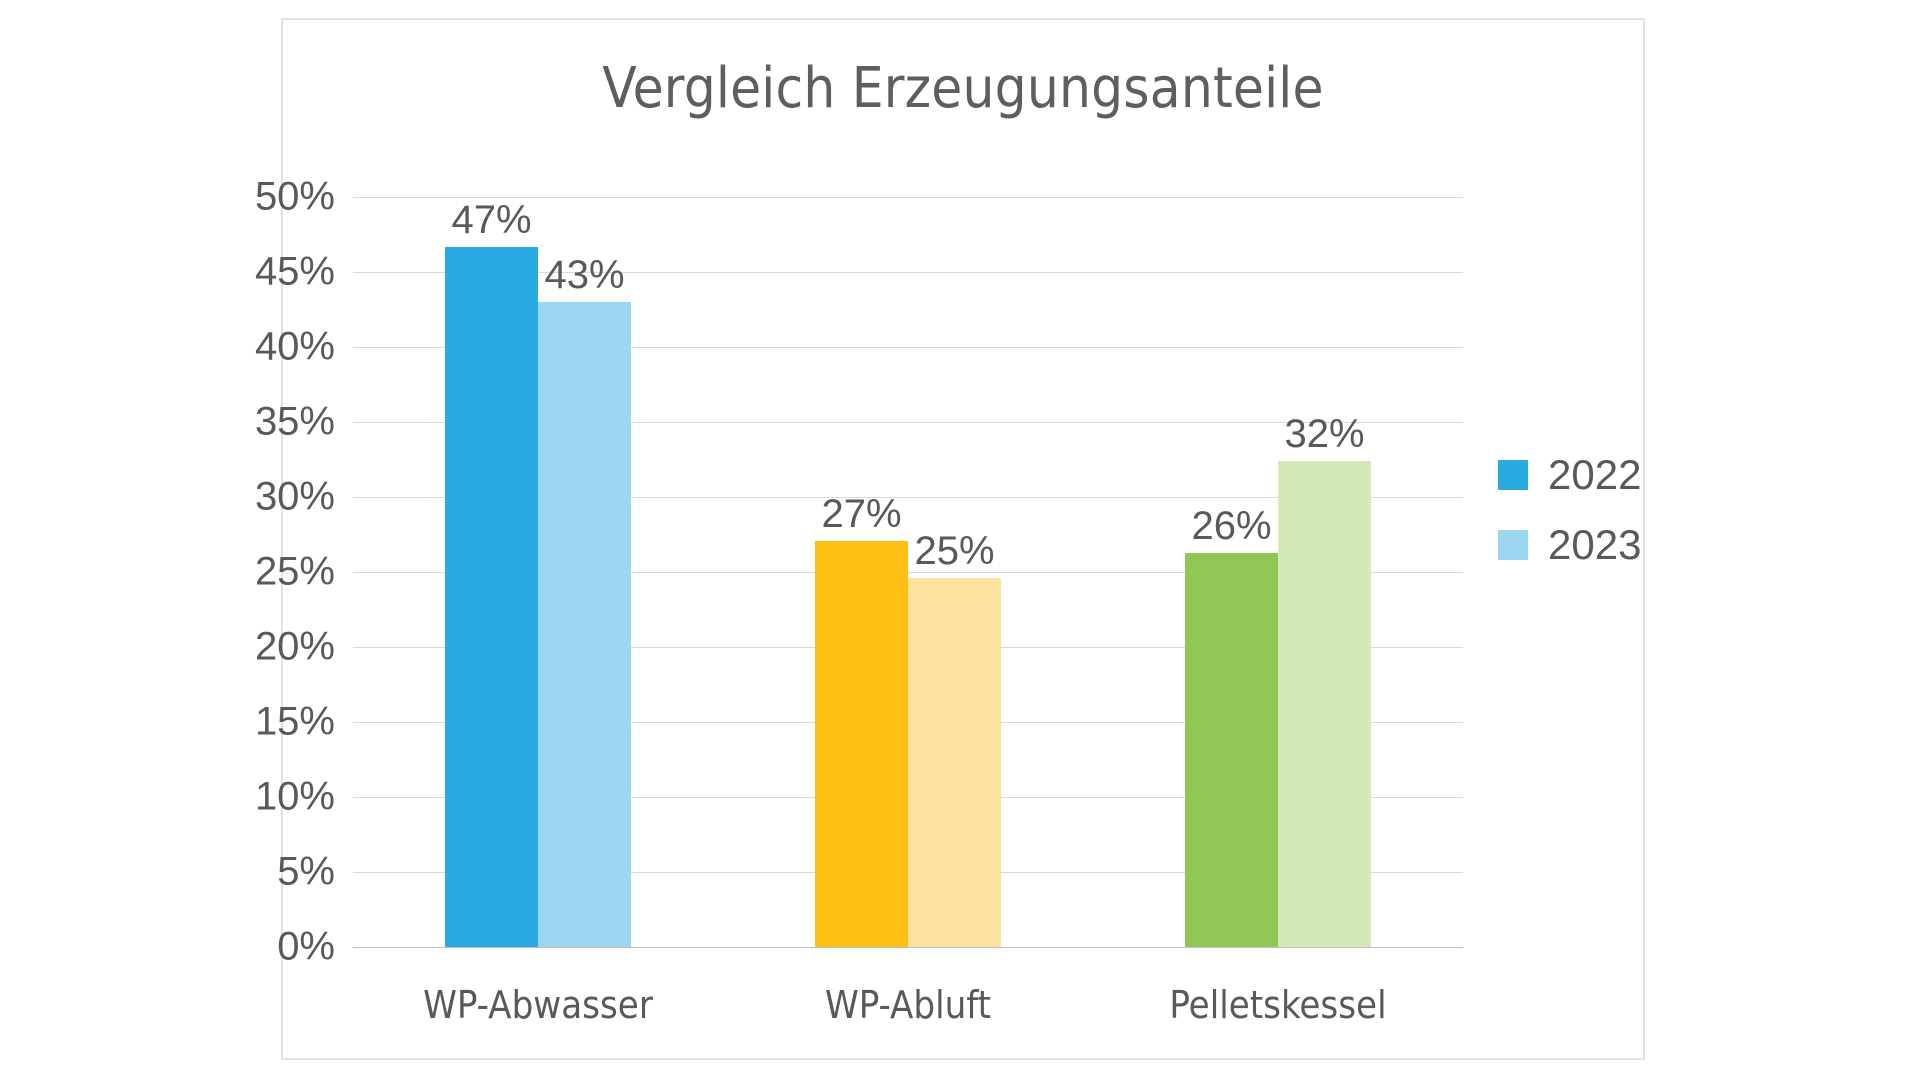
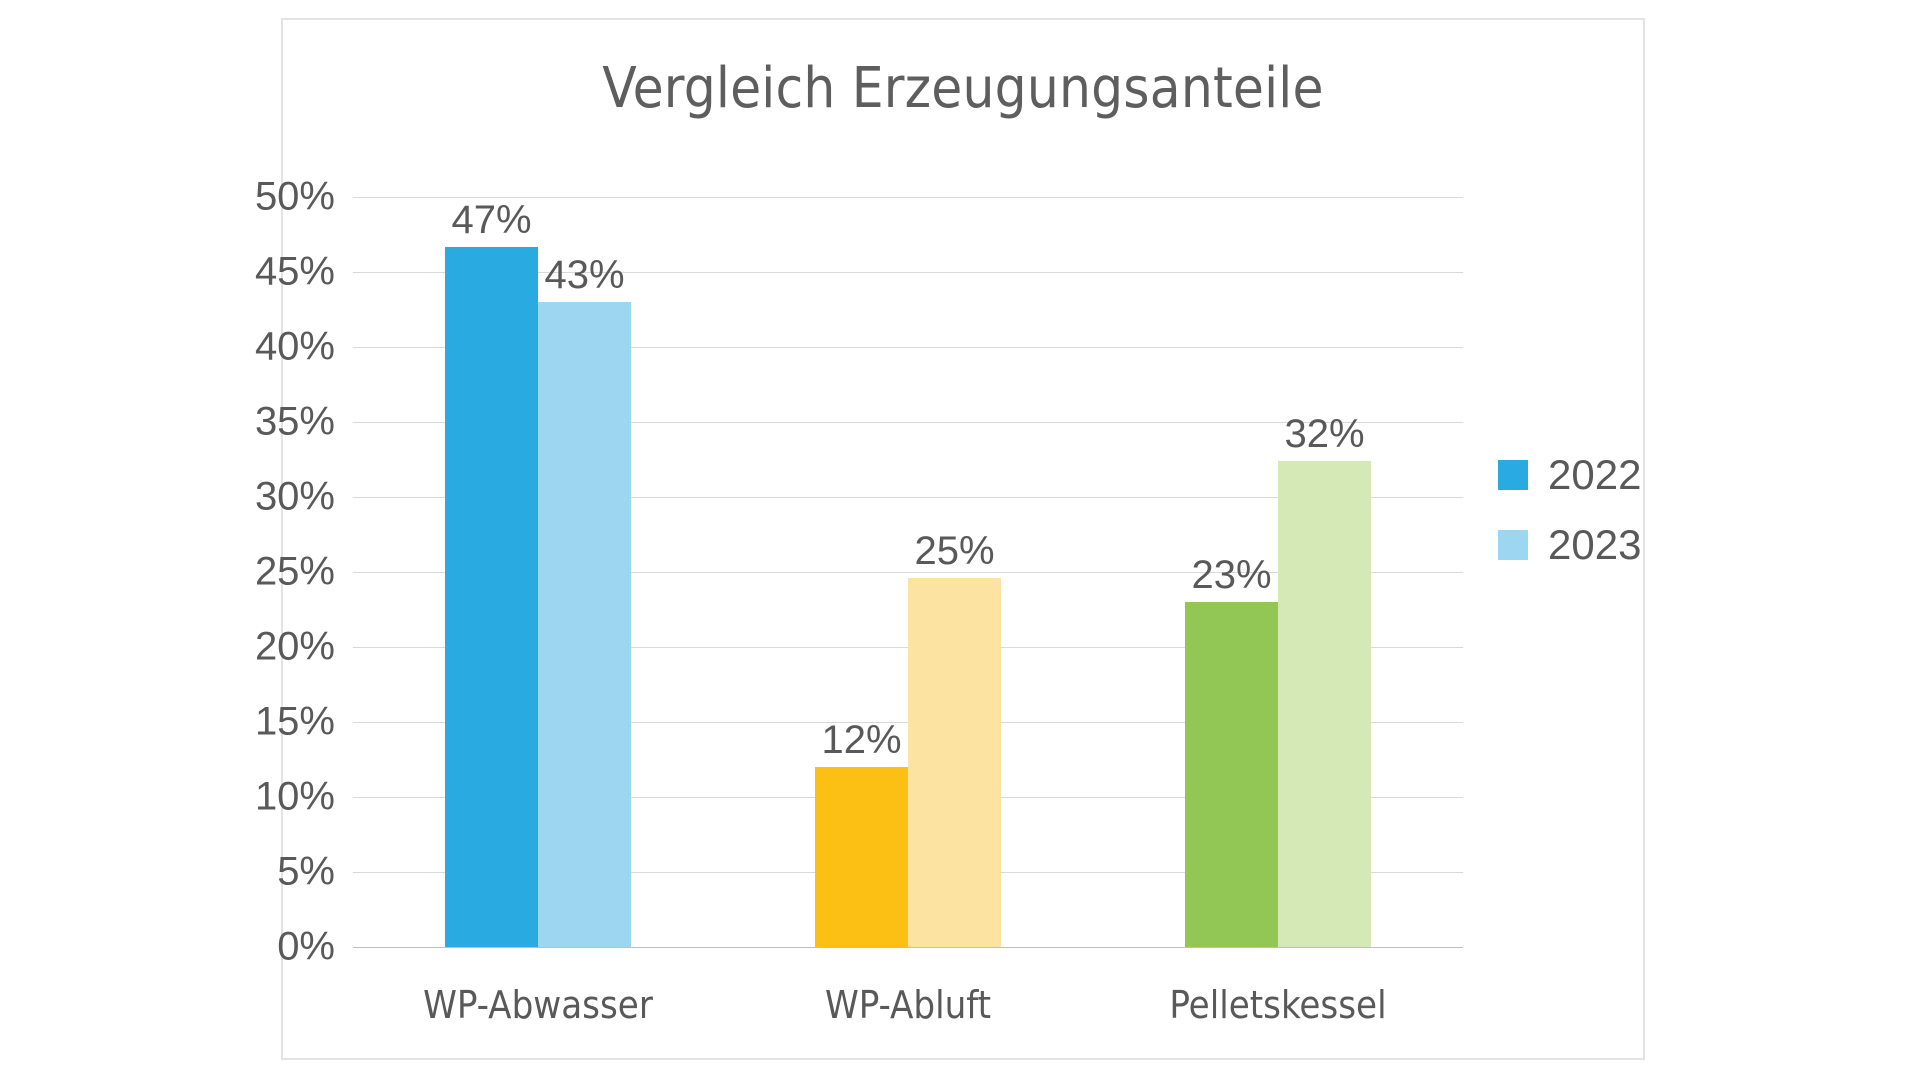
2022/WP-Abluft: 27% -> 12%
2022/Pelletskessel: 26% -> 23%
